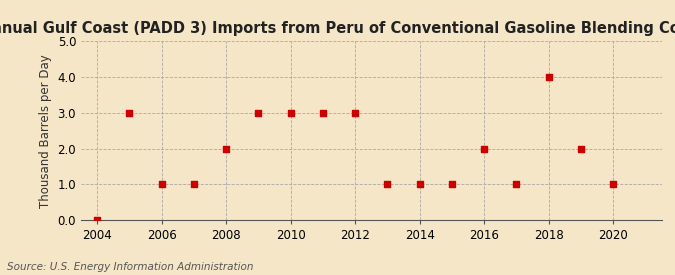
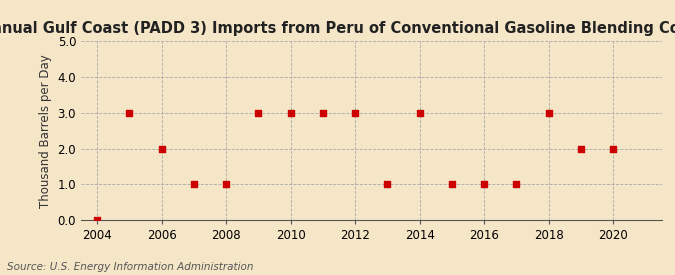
2006: 1 -> 2
2008: 2 -> 1
2014: 1 -> 3
2016: 2 -> 1
2018: 4 -> 3
2020: 1 -> 2
